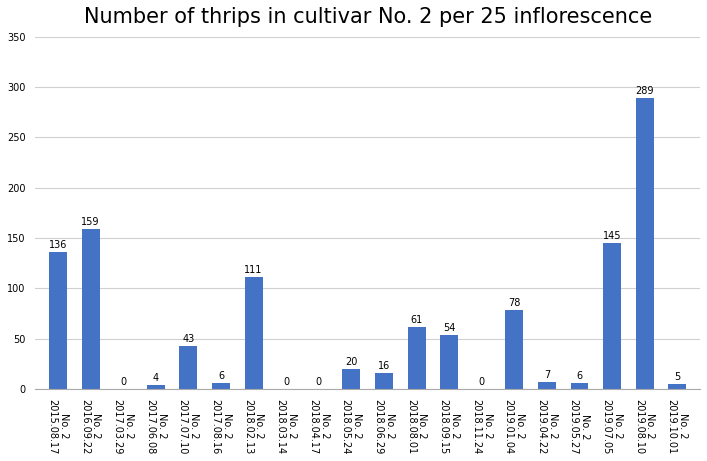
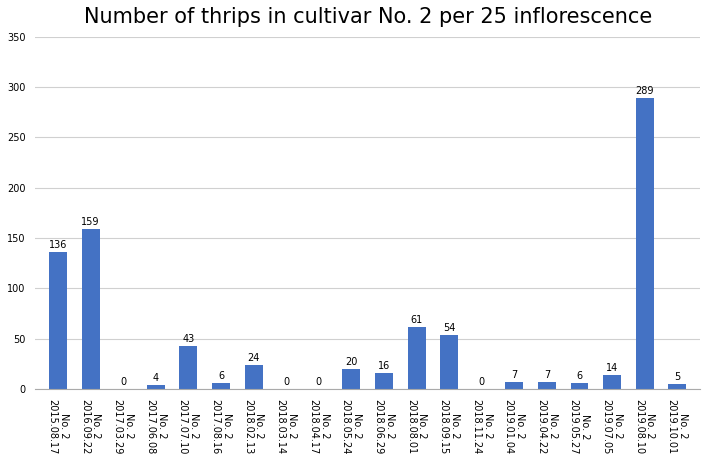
No. 2 2018.02.13: 111 -> 24
No. 2 2019.01.04: 78 -> 7
No. 2 2019.07.05: 145 -> 14
